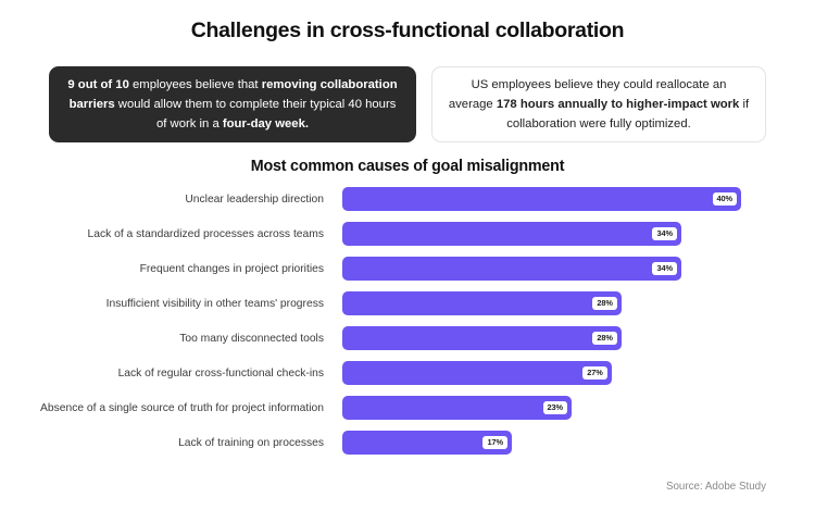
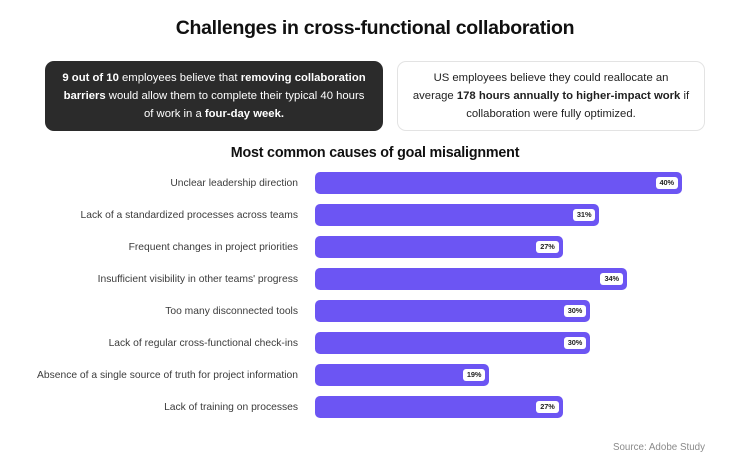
Lack of a standardized processes across teams: 34% -> 31%
Frequent changes in project priorities: 34% -> 27%
Insufficient visibility in other teams' progress: 28% -> 34%
Too many disconnected tools: 28% -> 30%
Lack of regular cross-functional check-ins: 27% -> 30%
Absence of a single source of truth for project information: 23% -> 19%
Lack of training on processes: 17% -> 27%
